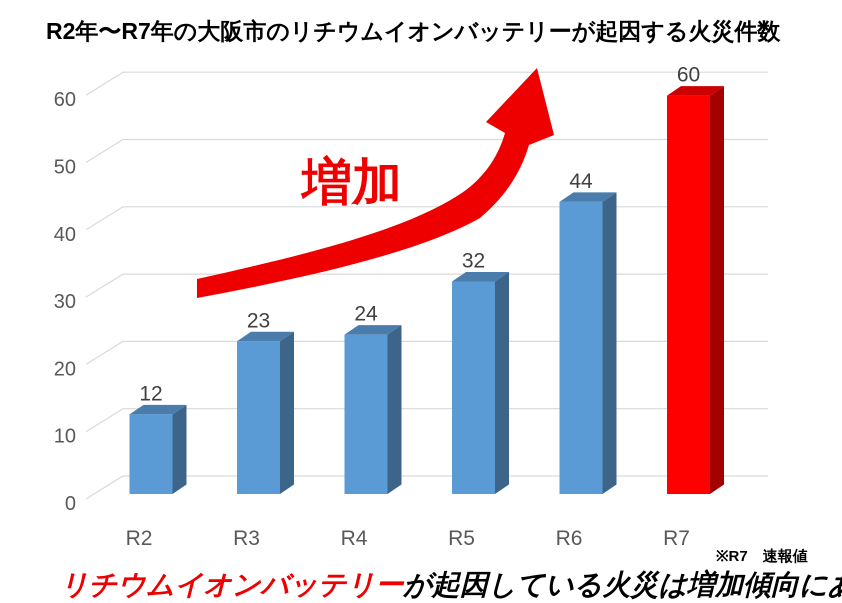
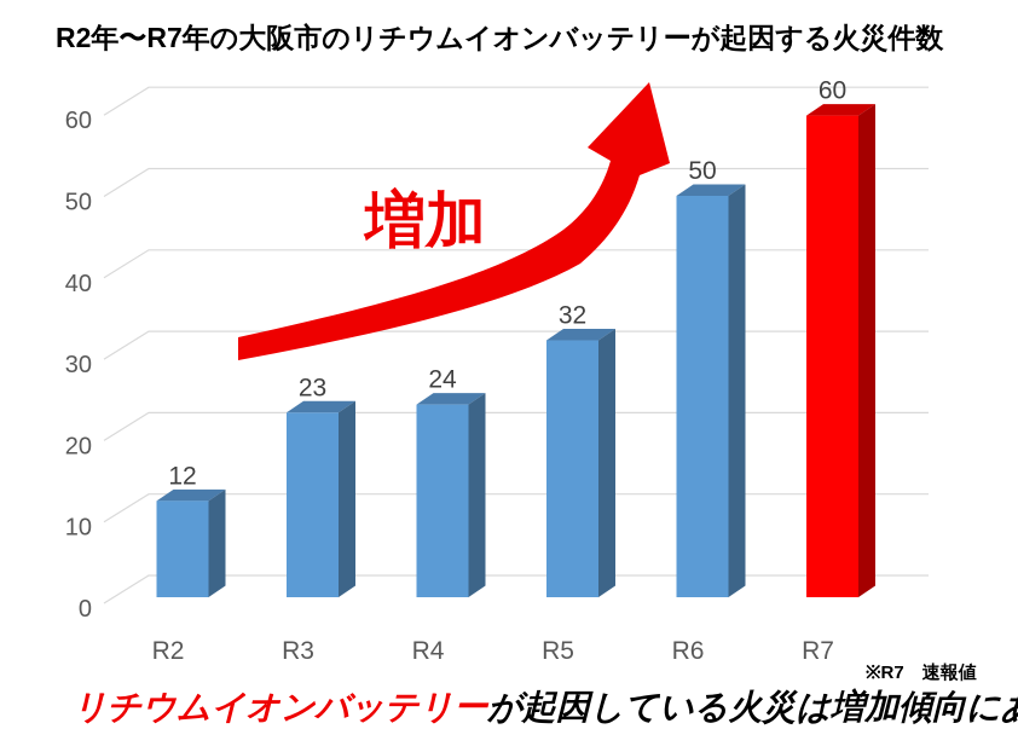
R6: 44 -> 50
